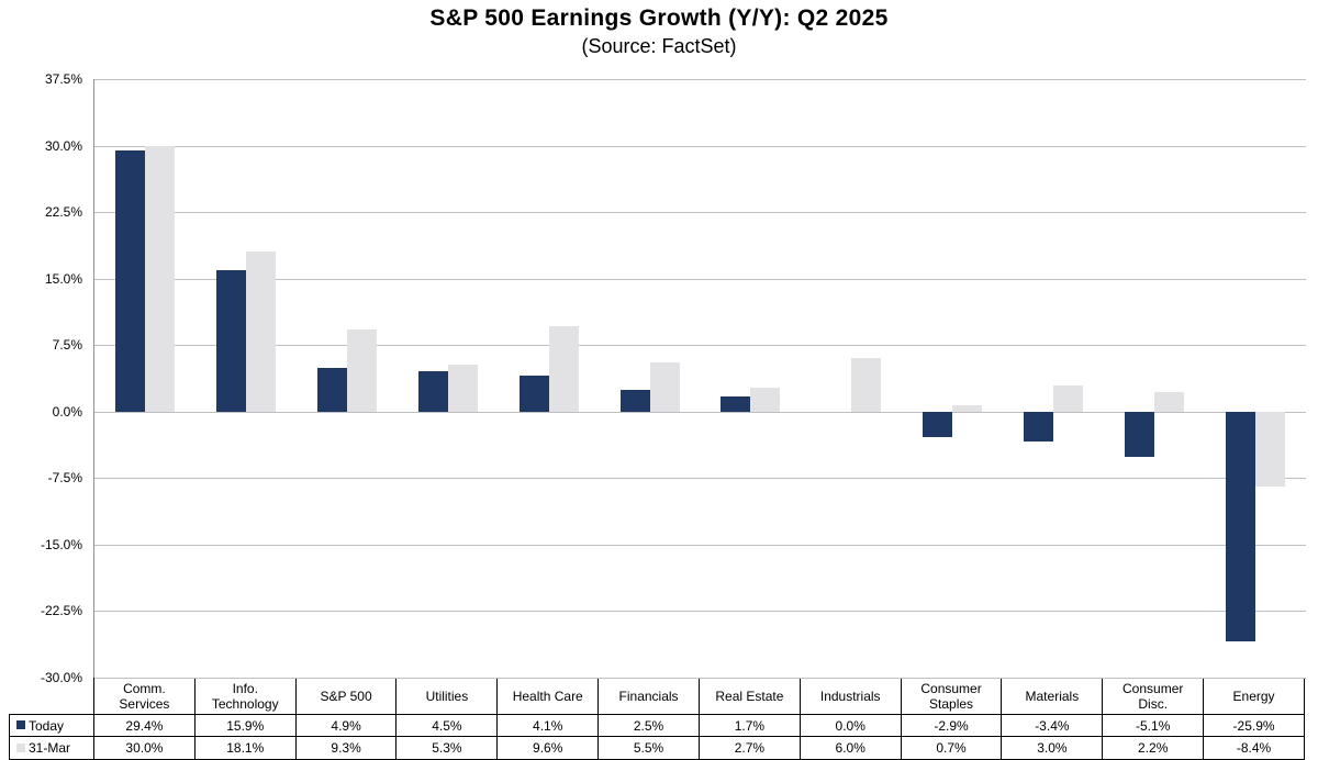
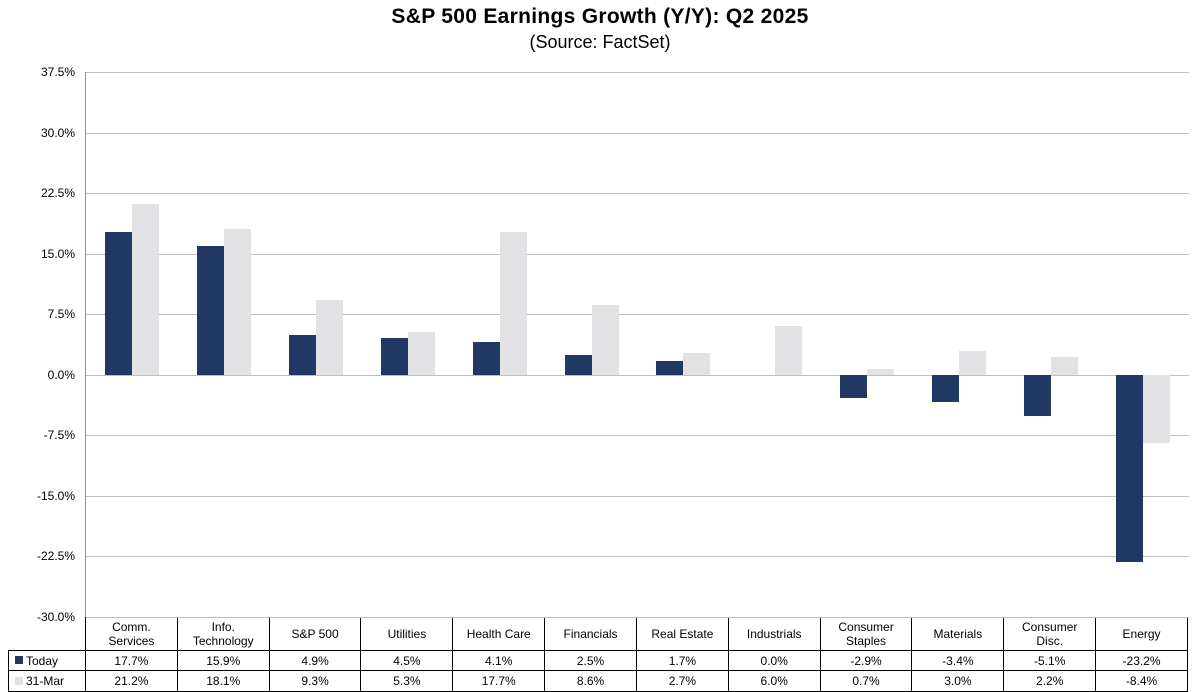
Today/Comm. Services: 29.4% -> 17.7%
31-Mar/Comm. Services: 30.0% -> 21.2%
31-Mar/Health Care: 9.6% -> 17.7%
31-Mar/Financials: 5.5% -> 8.6%
Today/Energy: -25.9% -> -23.2%
